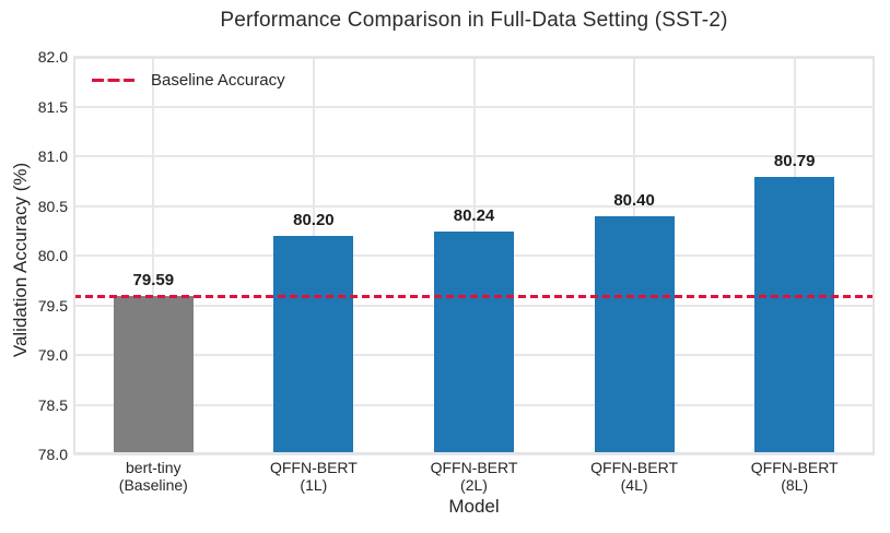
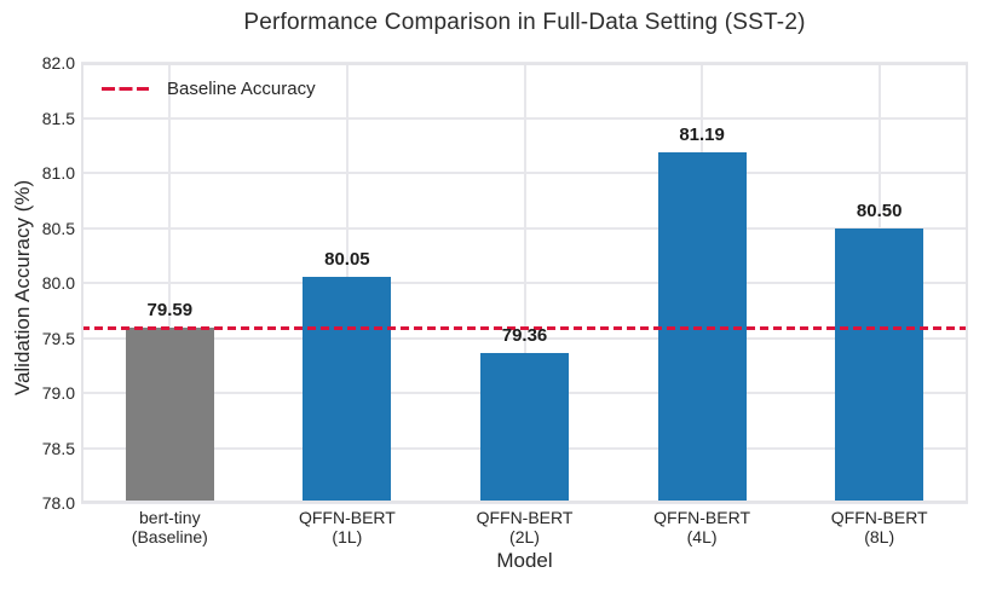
QFFN-BERT (1L): 80.20 -> 80.05
QFFN-BERT (2L): 80.24 -> 79.36
QFFN-BERT (4L): 80.40 -> 81.19
QFFN-BERT (8L): 80.79 -> 80.50
